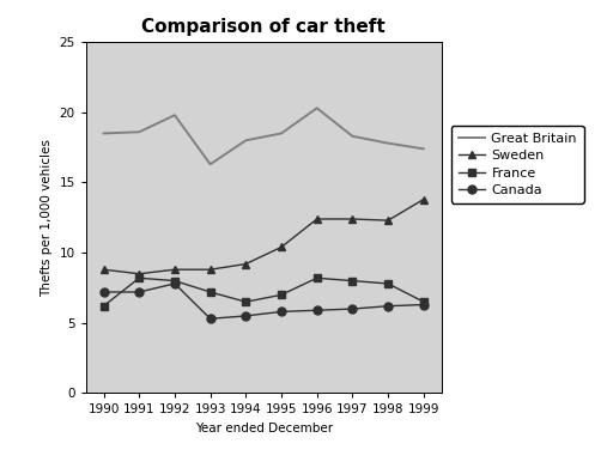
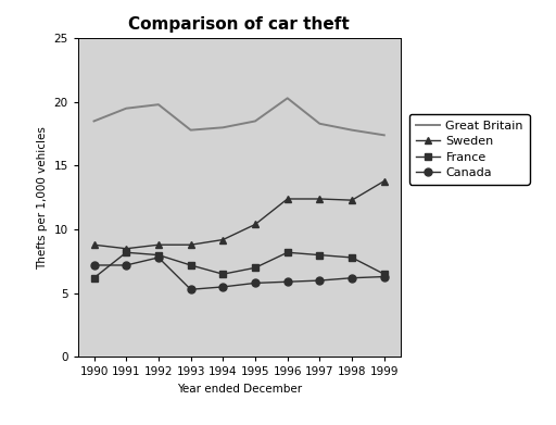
Great Britain/1991: 18.6 -> 19.5
Great Britain/1993: 16.3 -> 17.8
